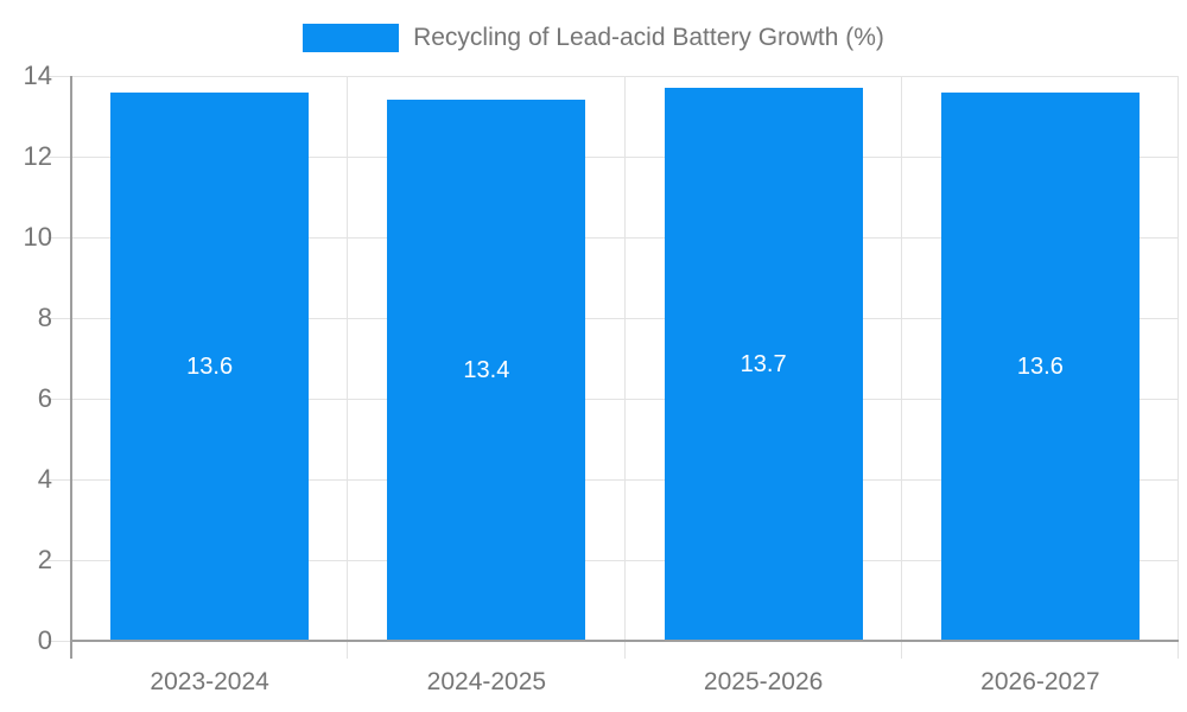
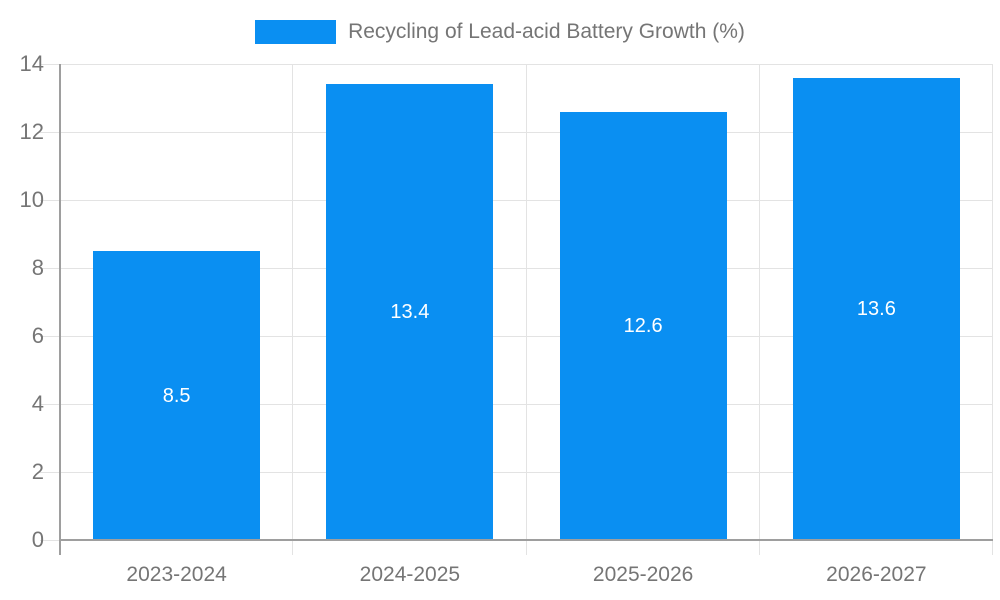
2023-2024: 13.6 -> 8.5
2025-2026: 13.7 -> 12.6
